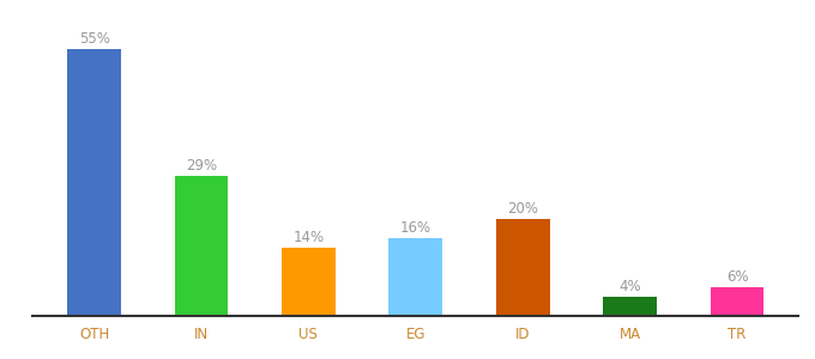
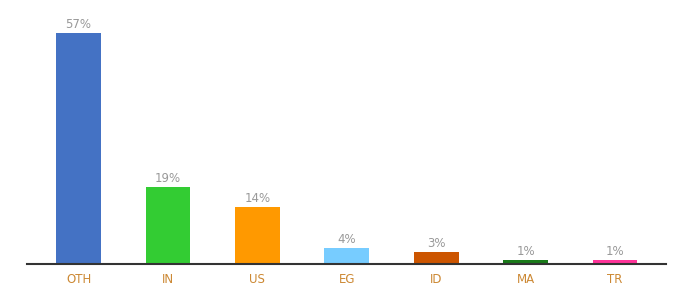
OTH: 55% -> 57%
IN: 29% -> 19%
EG: 16% -> 4%
ID: 20% -> 3%
MA: 4% -> 1%
TR: 6% -> 1%
